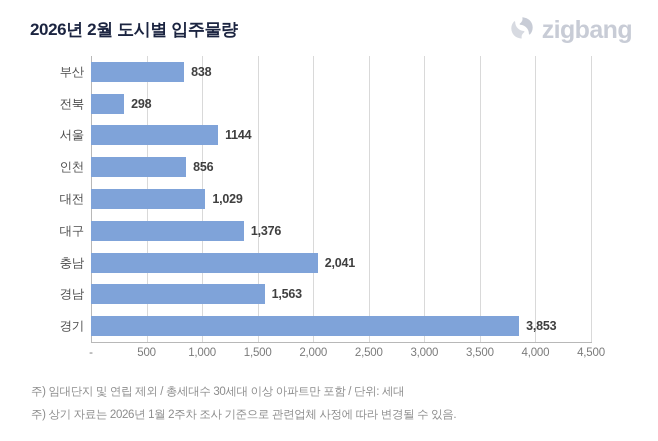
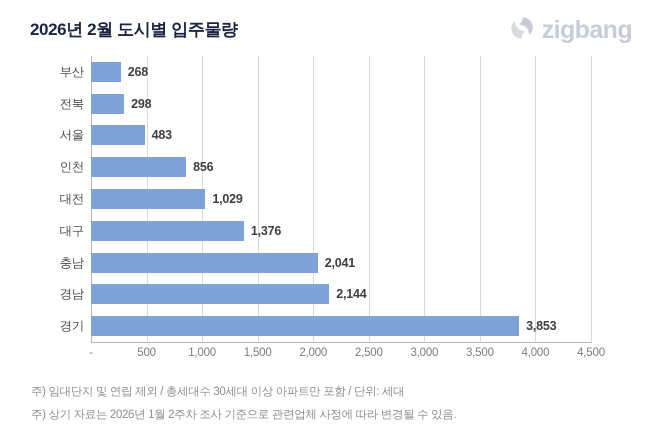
부산: 838 -> 268
서울: 1144 -> 483
경남: 1,563 -> 2,144
